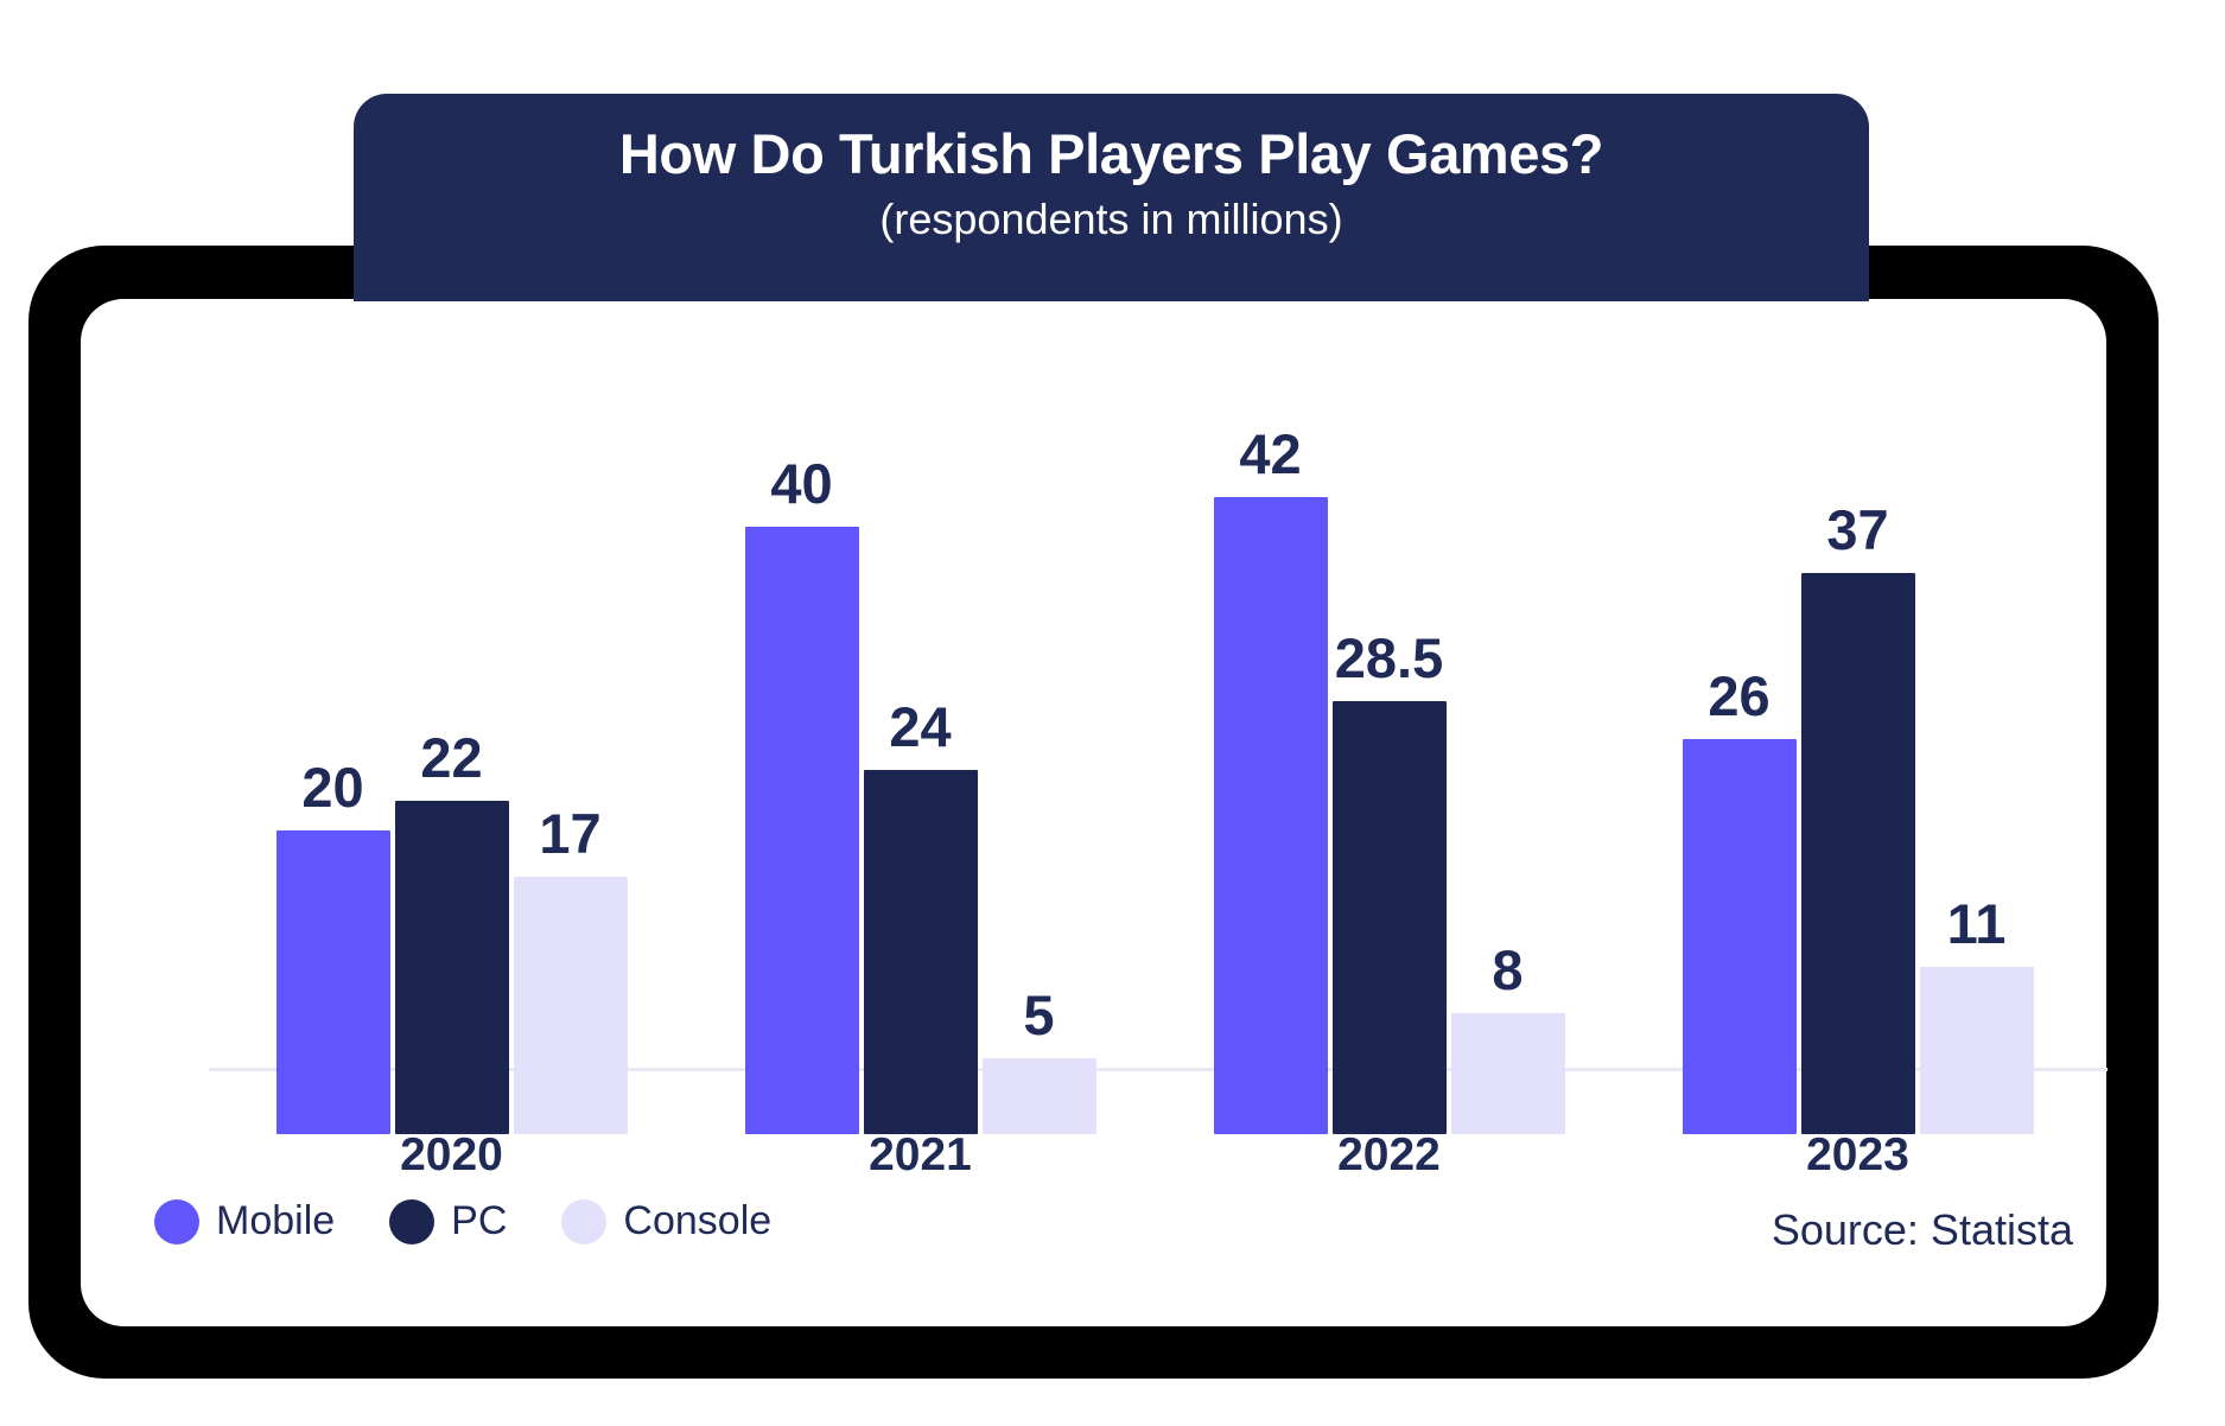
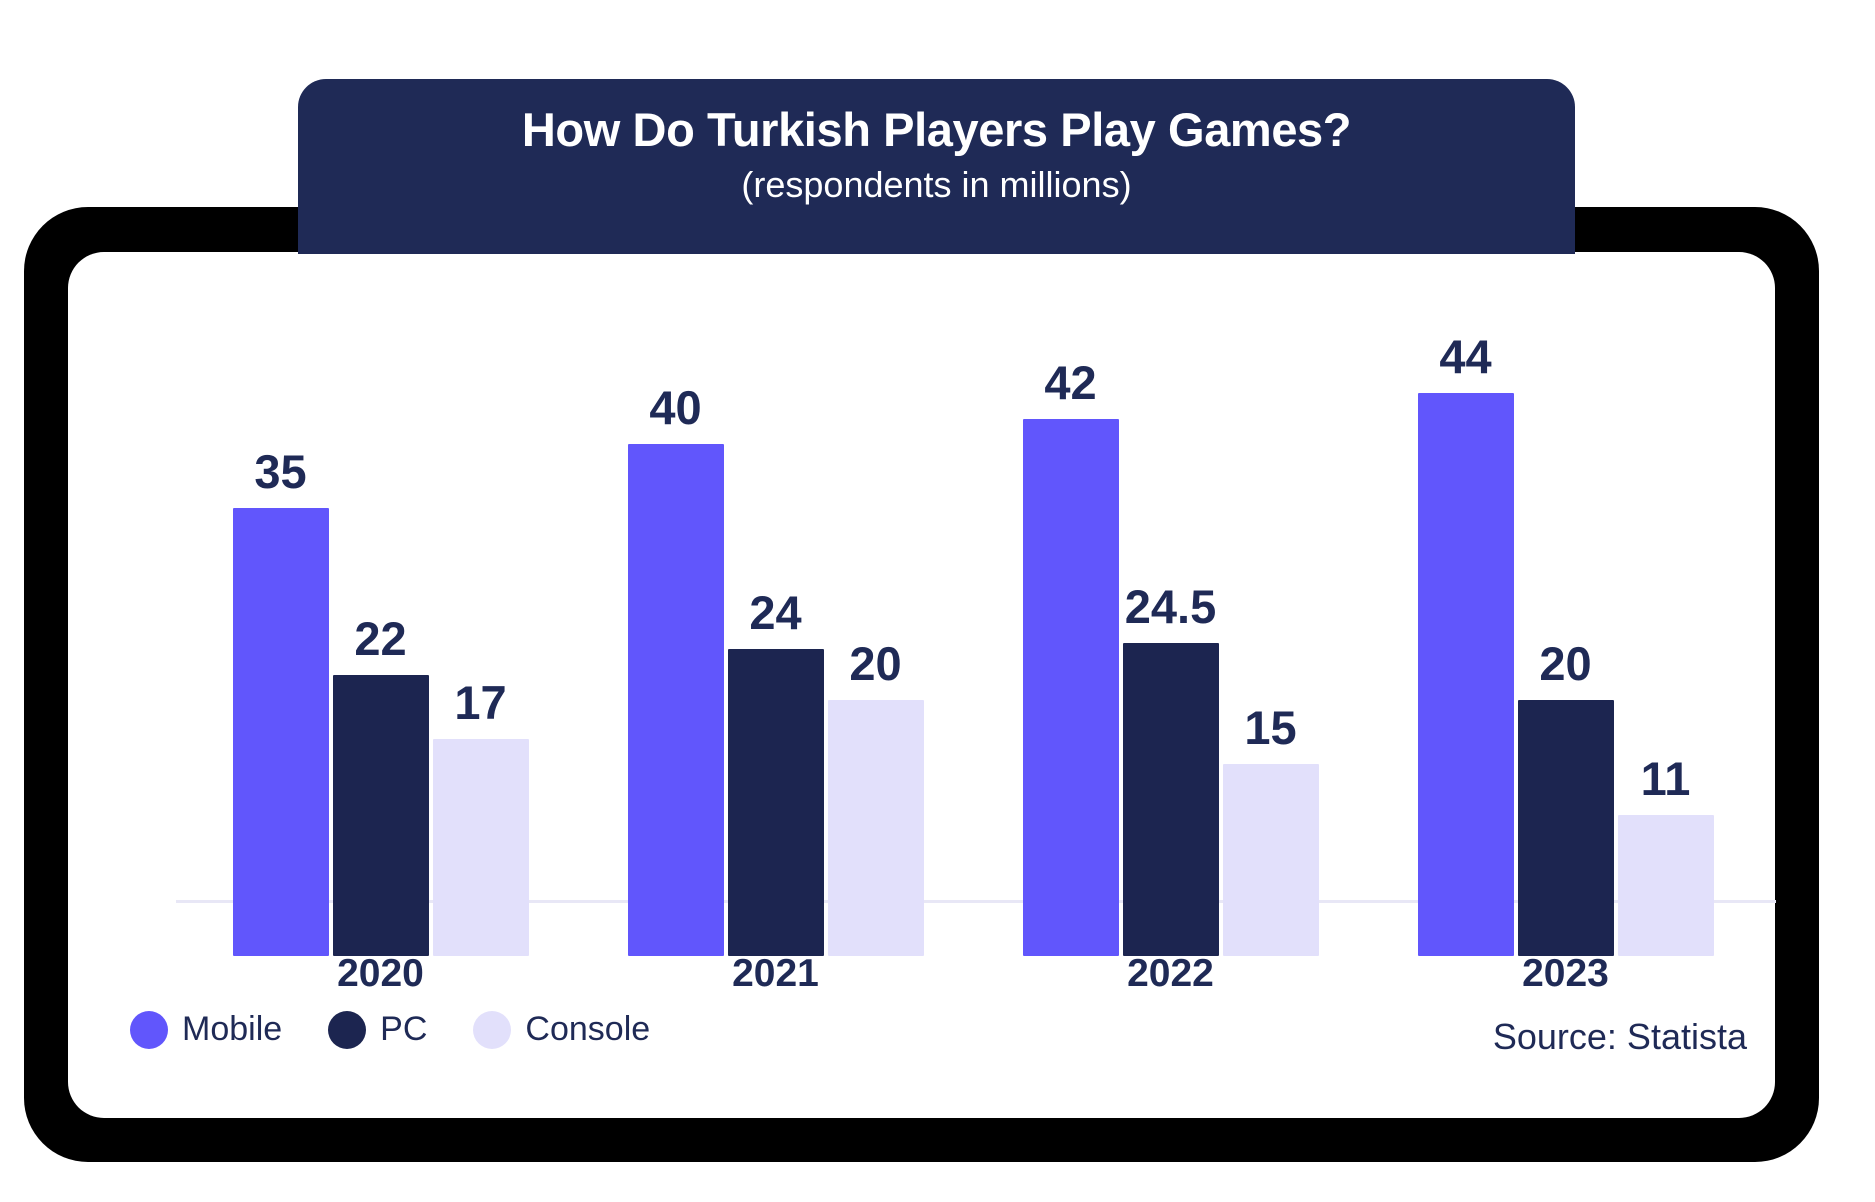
Mobile/2020: 20 -> 35
Console/2021: 5 -> 20
PC/2022: 28.5 -> 24.5
Console/2022: 8 -> 15
Mobile/2023: 26 -> 44
PC/2023: 37 -> 20
